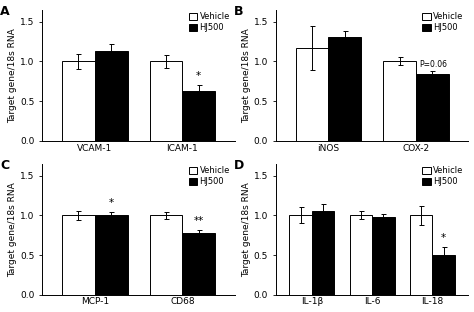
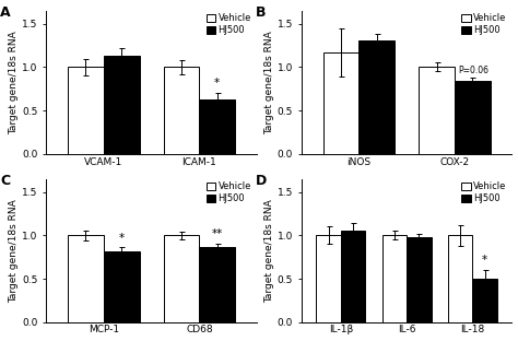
HJ500/MCP-1: 1.00 -> 0.82
HJ500/CD68: 0.78 -> 0.87
